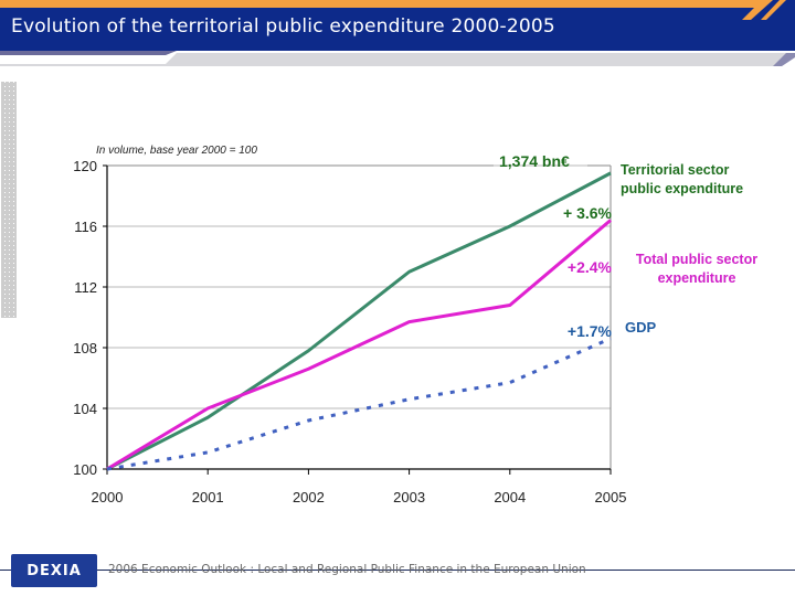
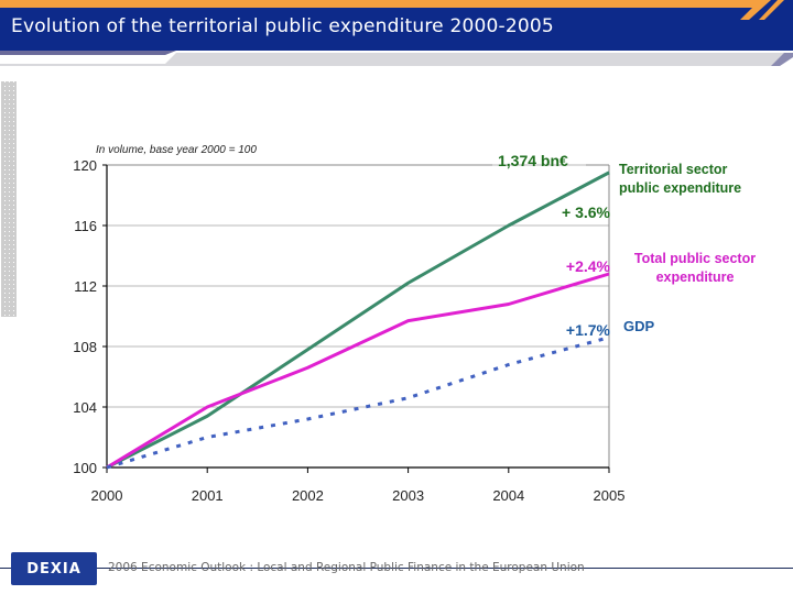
GDP/2001: 101.1 -> 102.0
Territorial sector public expenditure/2003: 113.0 -> 112.2
GDP/2004: 105.7 -> 106.8
Total public sector expenditure/2005: 116.4 -> 112.8
